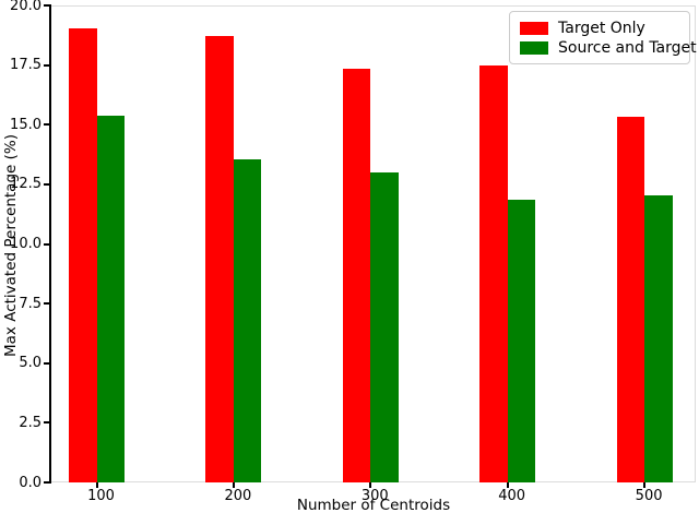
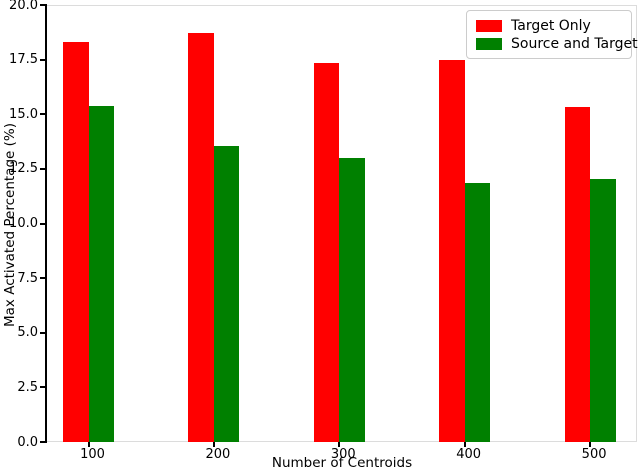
Target Only/100: 19.1 -> 18.3
